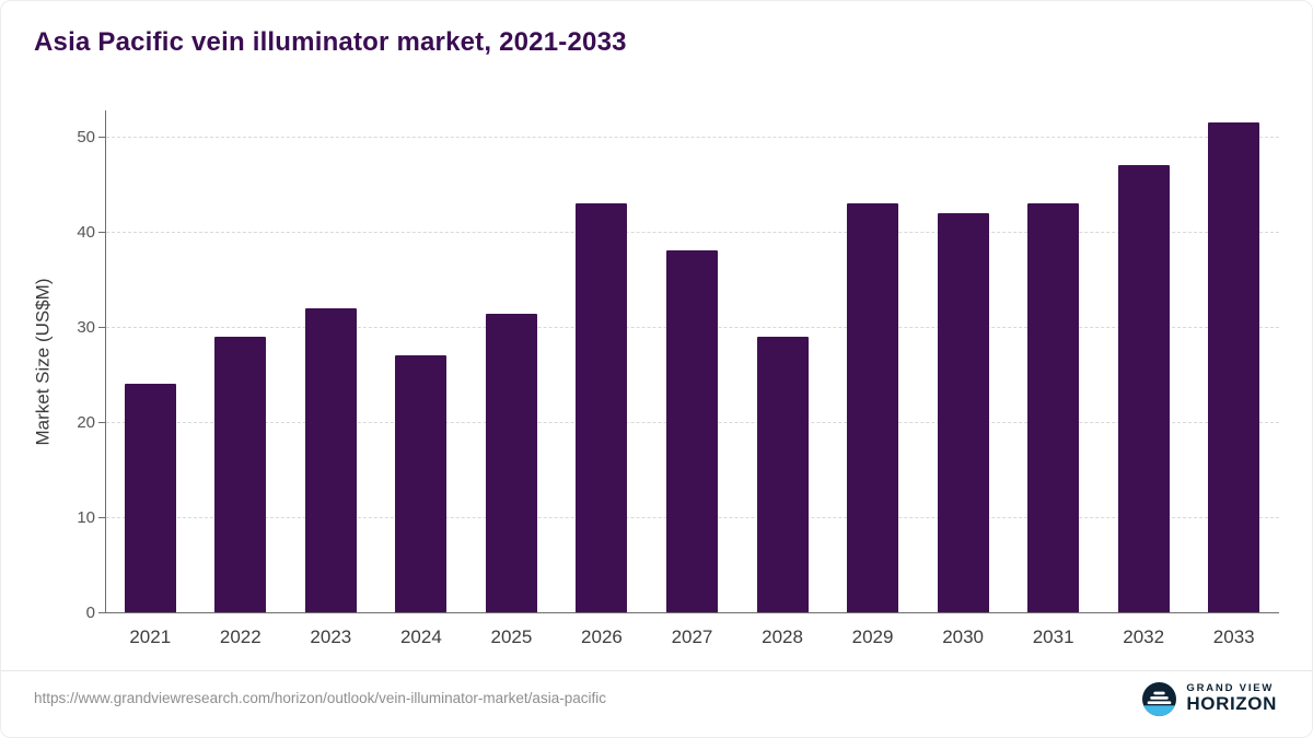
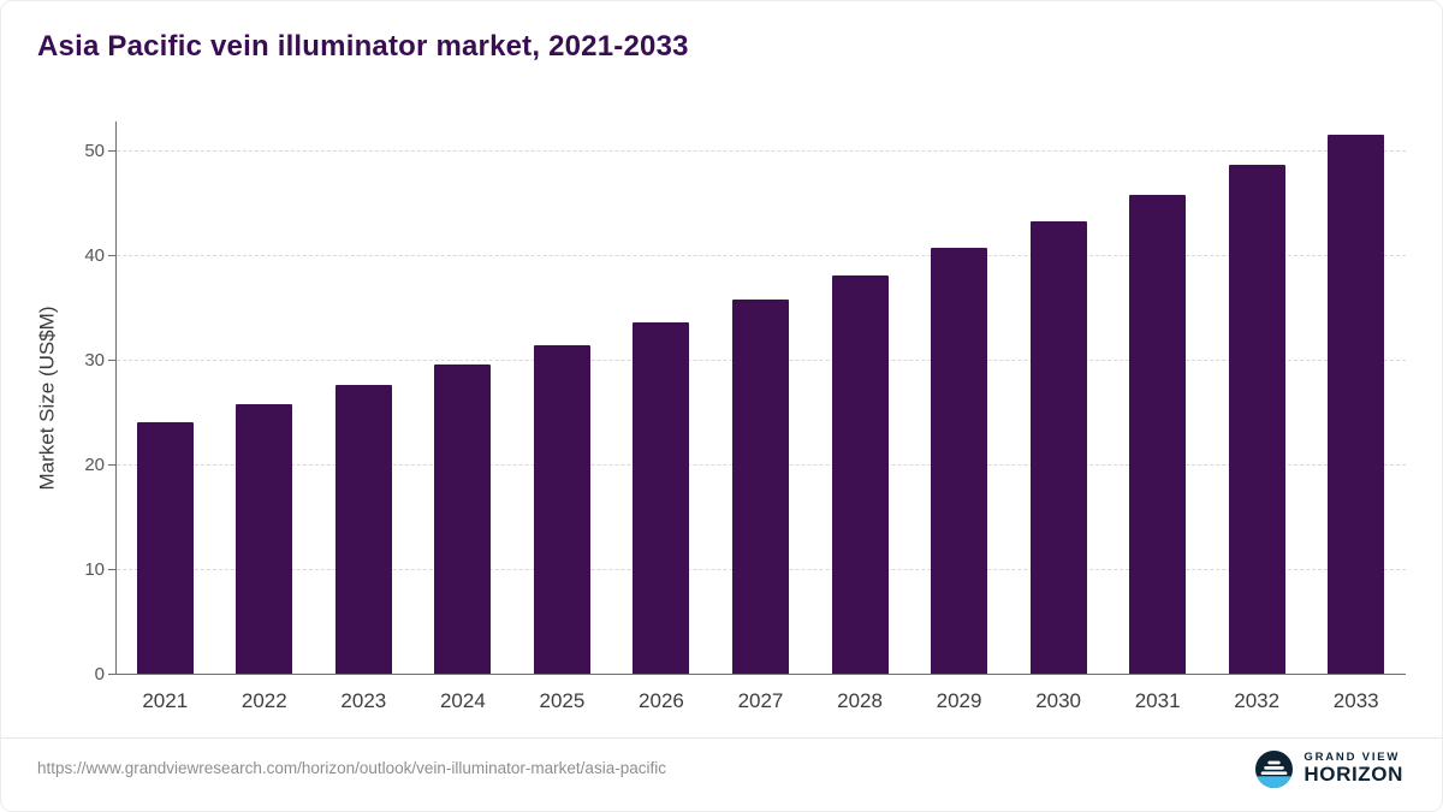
2022: 29 -> 26
2023: 32 -> 28
2024: 27 -> 30
2026: 43 -> 34
2027: 38 -> 36
2028: 29 -> 38
2029: 43 -> 41
2030: 42 -> 43
2031: 43 -> 46
2032: 47 -> 49
